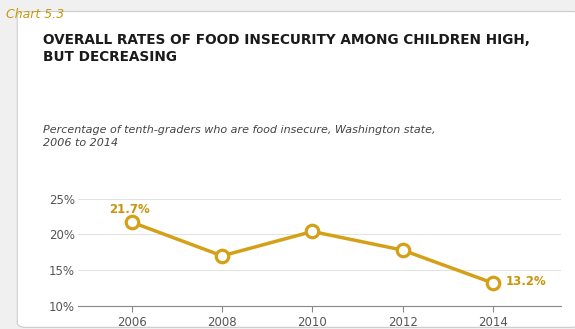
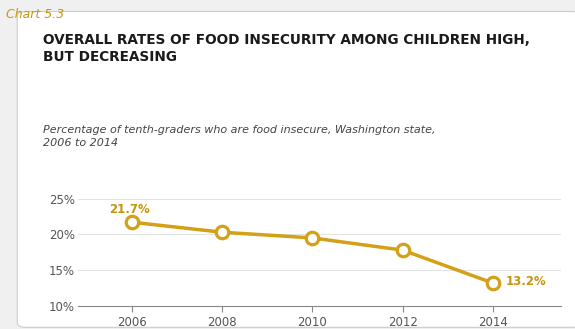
2008: 17.0% -> 20.3%
2010: 20.4% -> 19.5%
